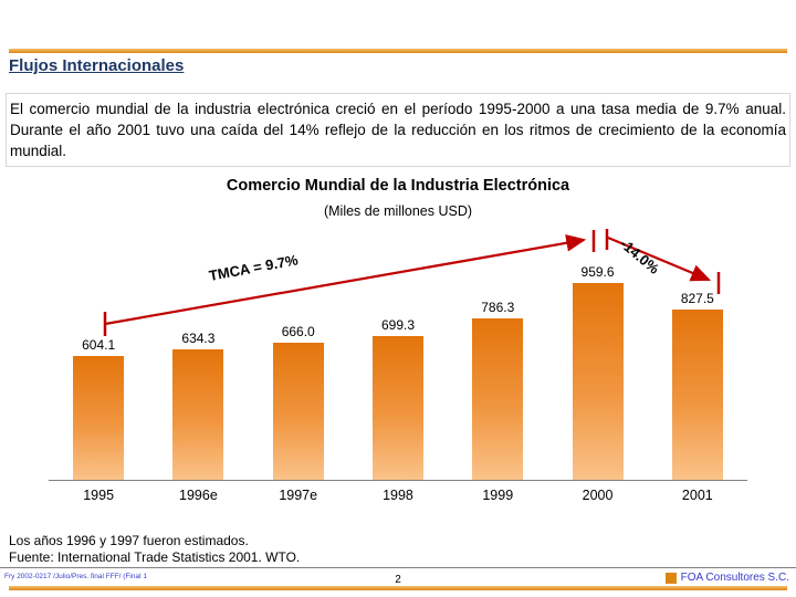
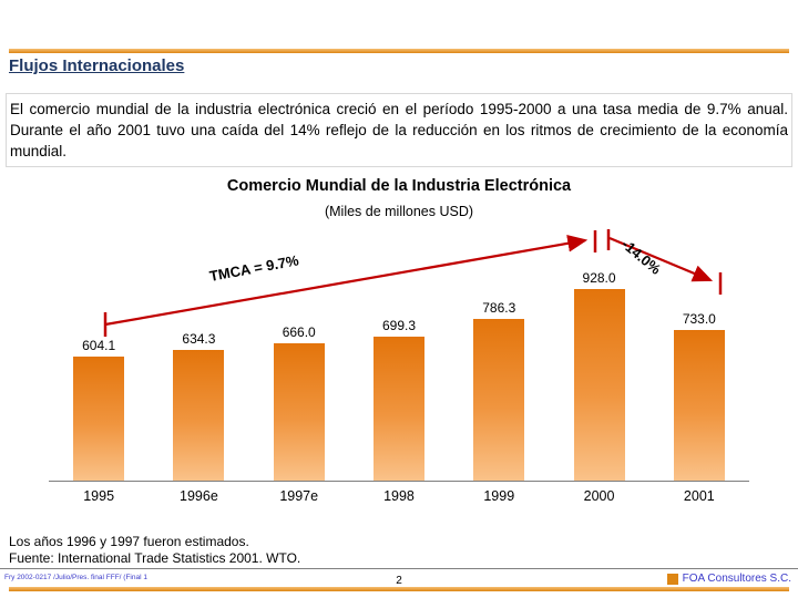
2000: 959.6 -> 928.0
2001: 827.5 -> 733.0
